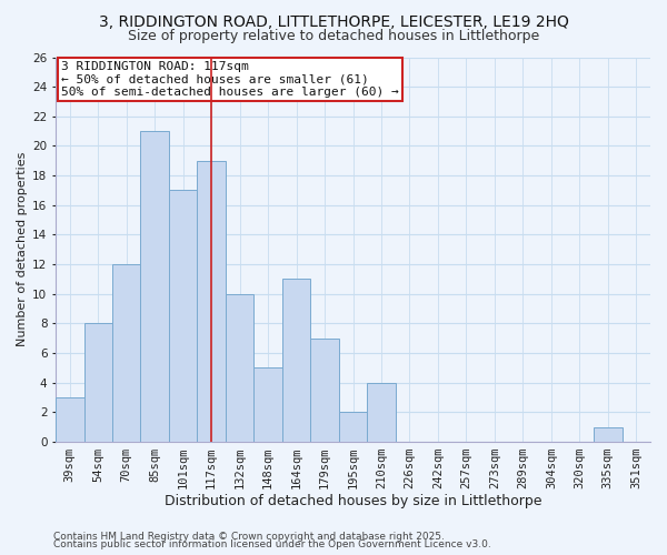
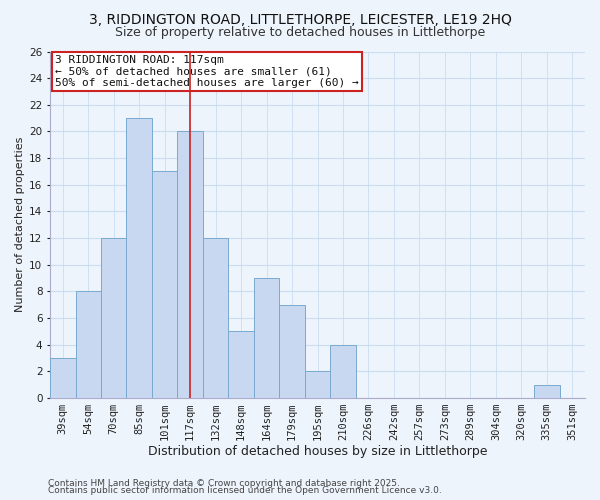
117sqm: 19 -> 20
132sqm: 10 -> 12
164sqm: 11 -> 9
